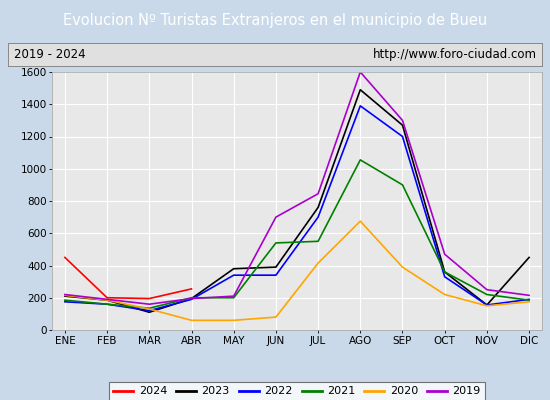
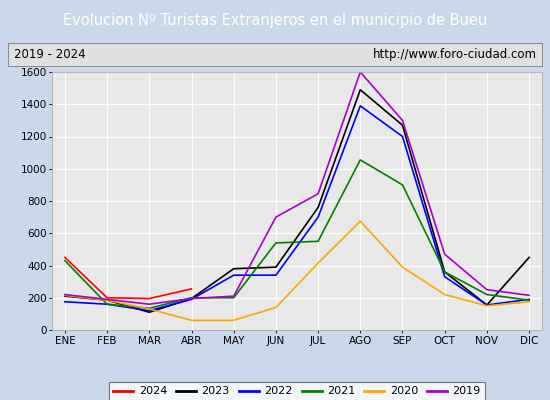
2021/ENE: 180 -> 430
2020/JUN: 80 -> 140
